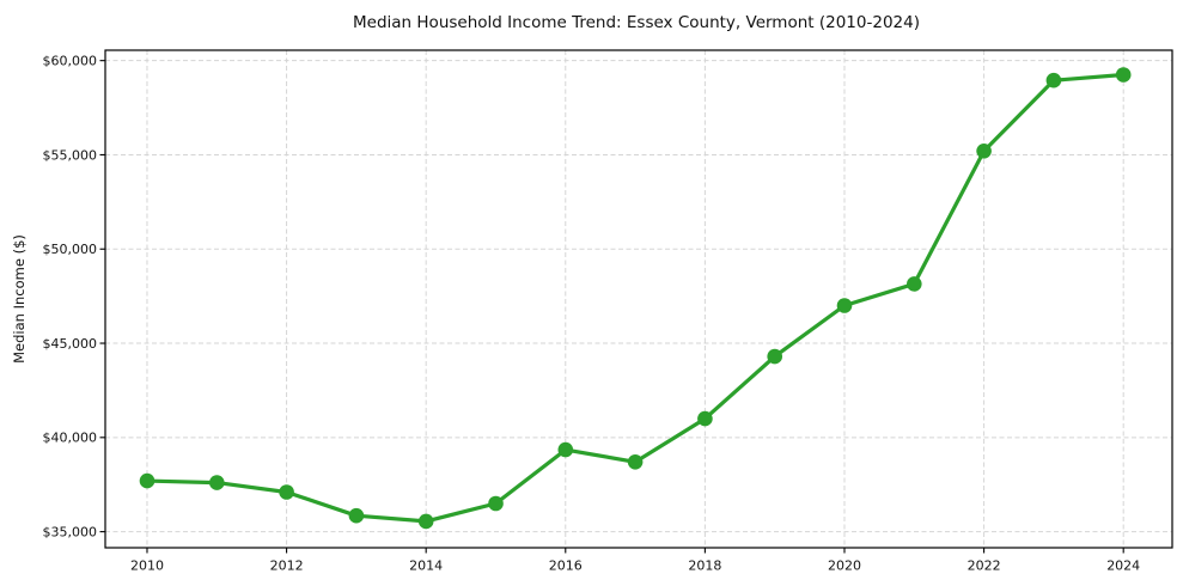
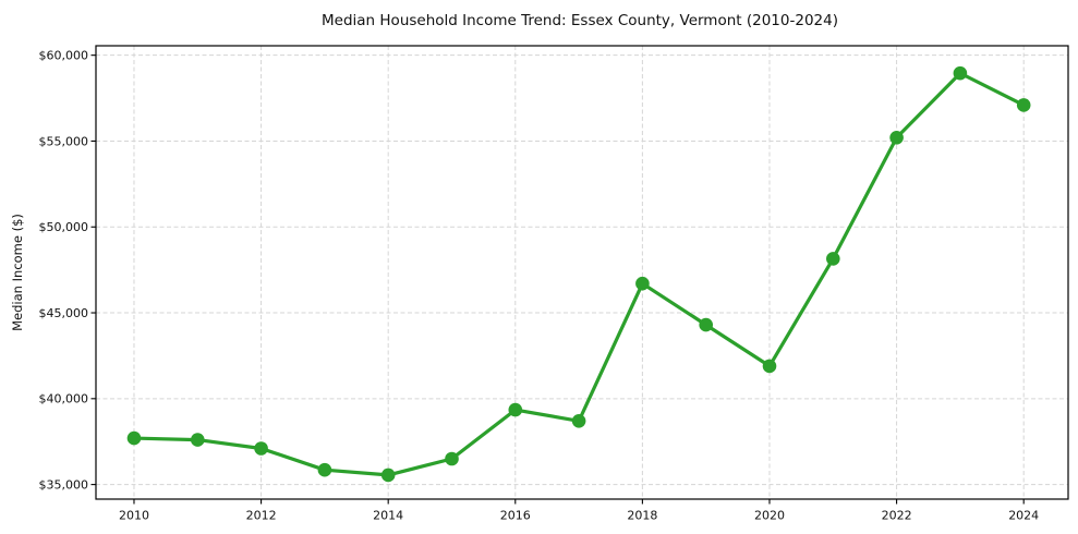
2018: $41000 -> $46700
2020: $47000 -> $41900
2024: $59200 -> $57100
